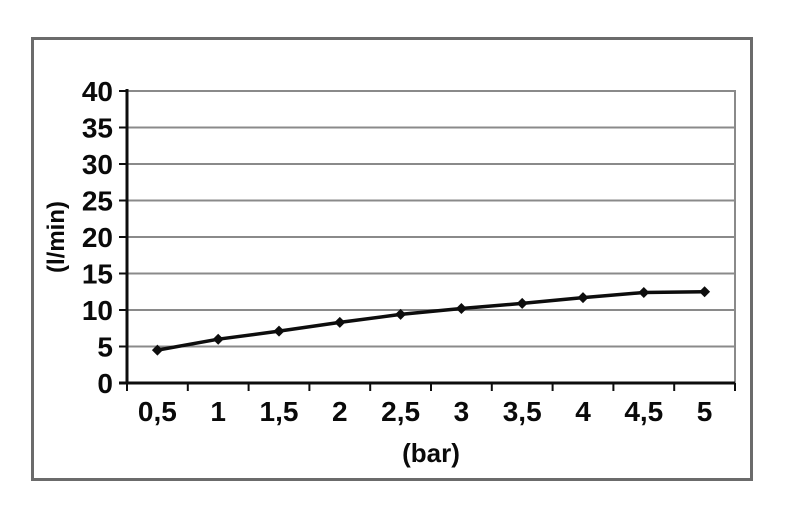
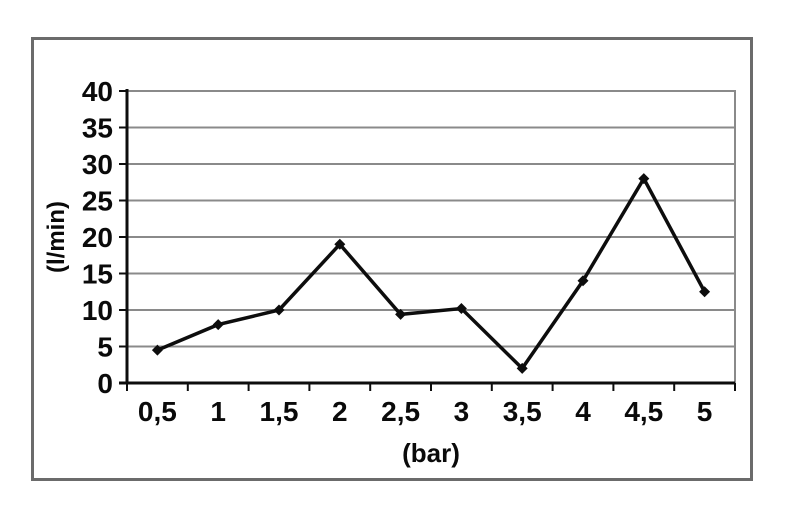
1: 6 -> 8
1,5: 7 -> 10
2: 8 -> 19
3,5: 11 -> 2
4: 12 -> 14
4,5: 12 -> 28
